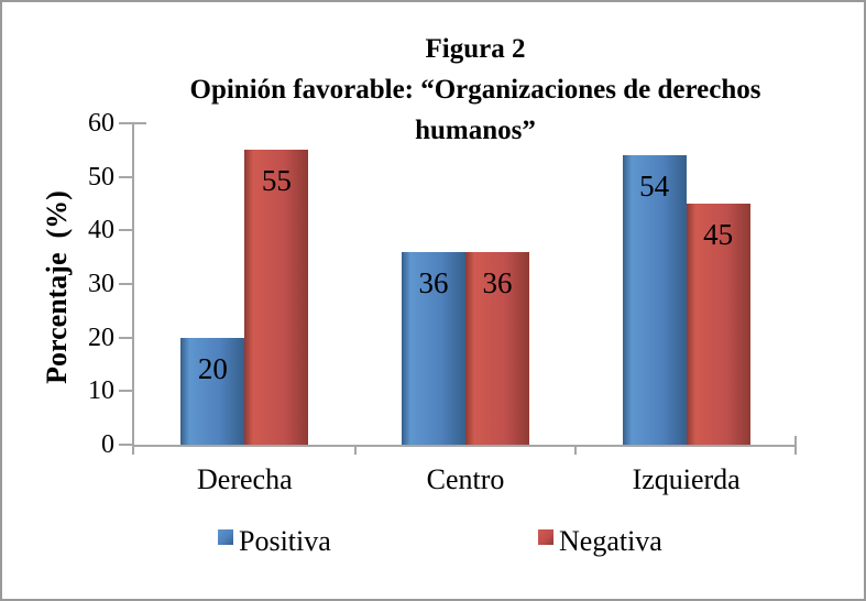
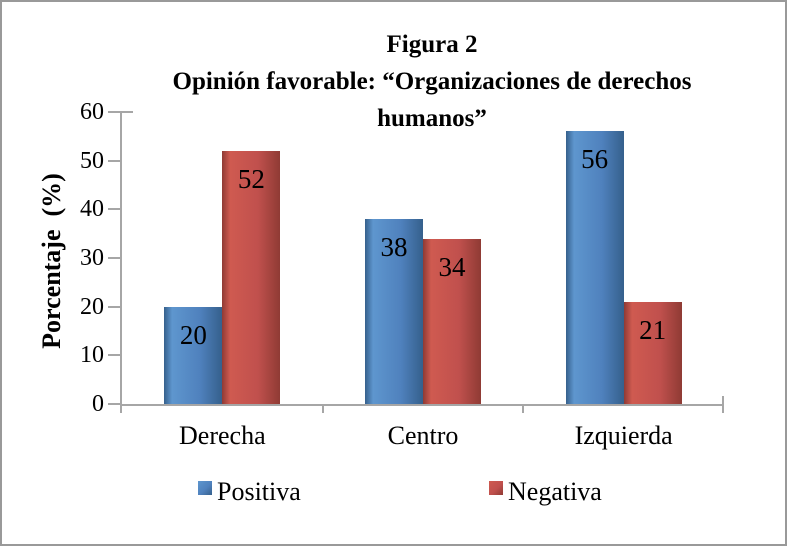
Negativa/Derecha: 55 -> 52
Positiva/Centro: 36 -> 38
Negativa/Centro: 36 -> 34
Positiva/Izquierda: 54 -> 56
Negativa/Izquierda: 45 -> 21
